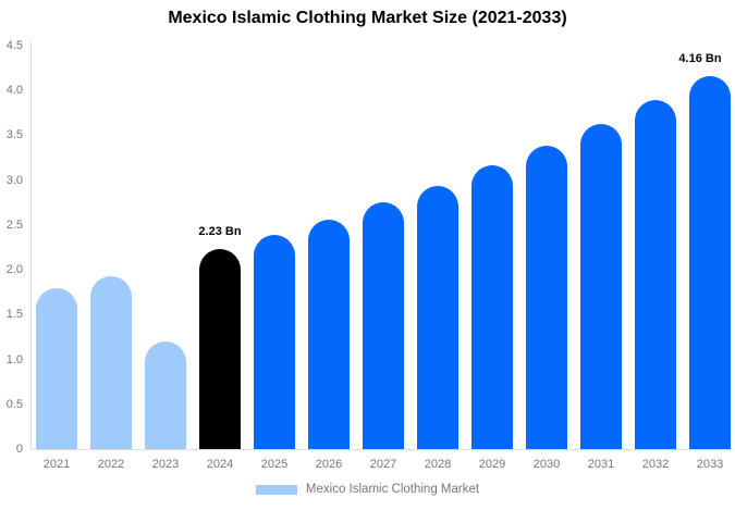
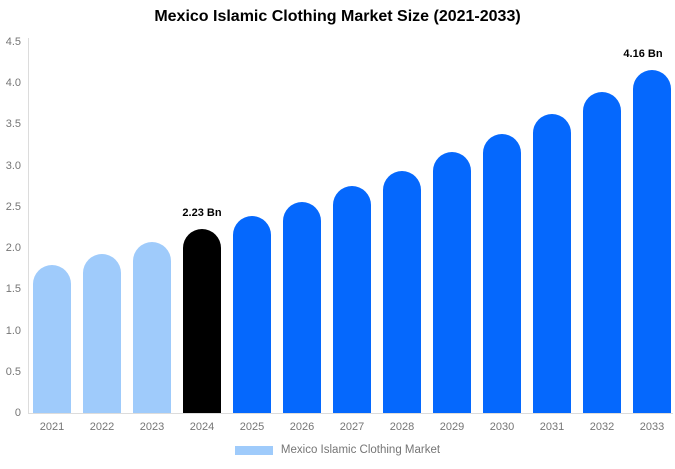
2023: 1.2 -> 2.1
